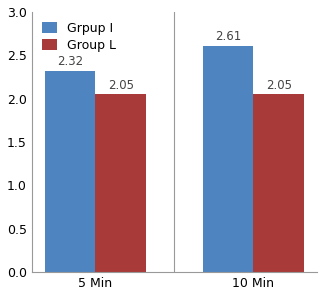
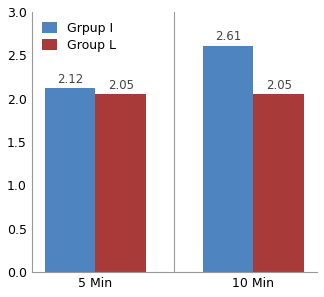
Grpup I/5 Min: 2.32 -> 2.12
